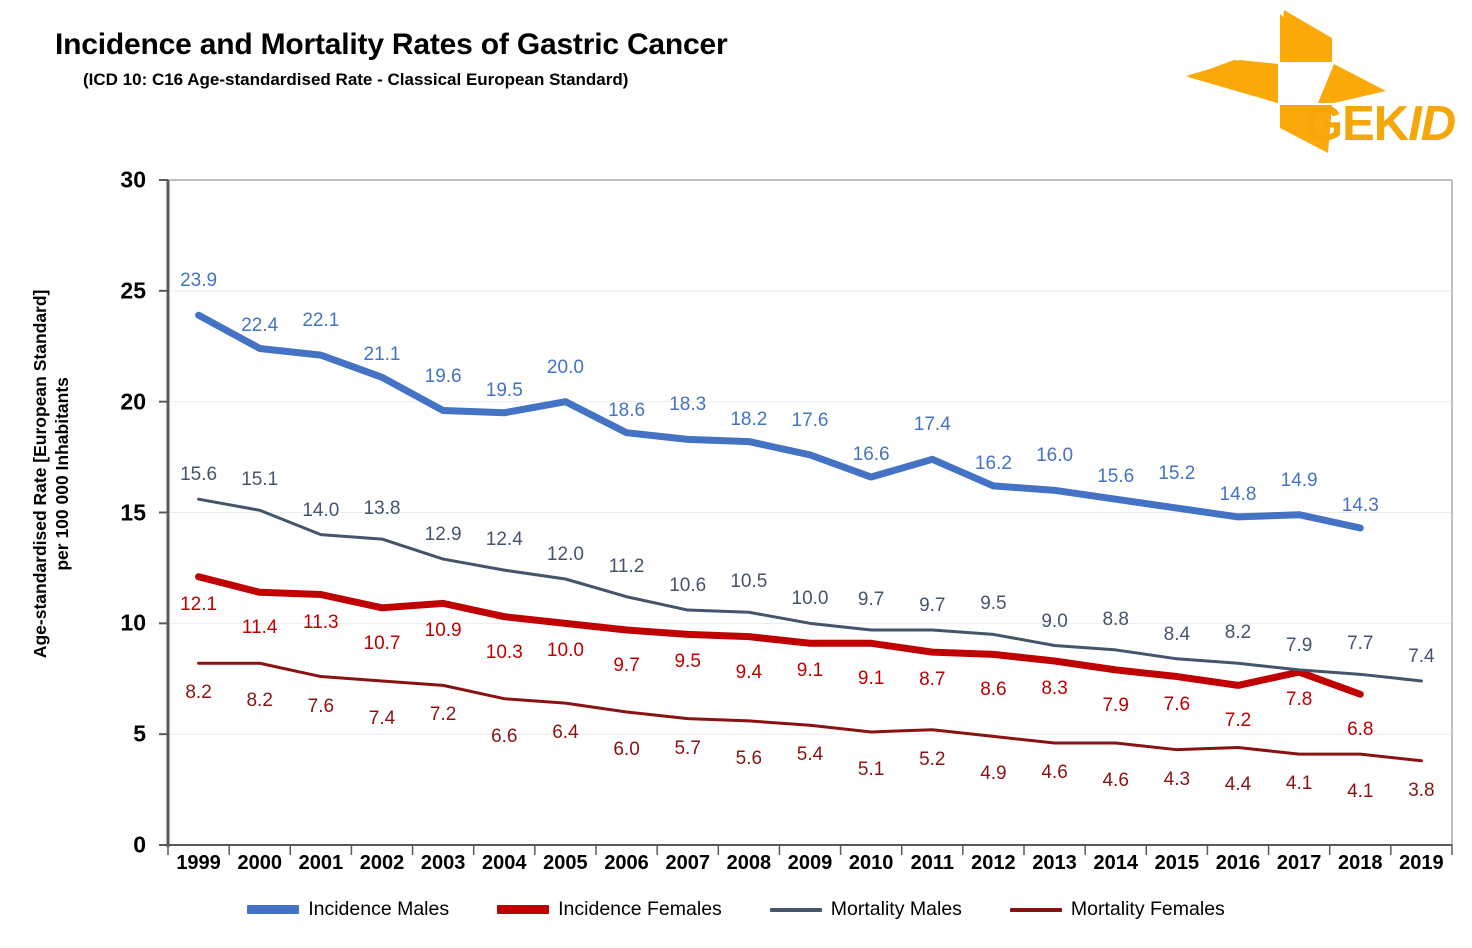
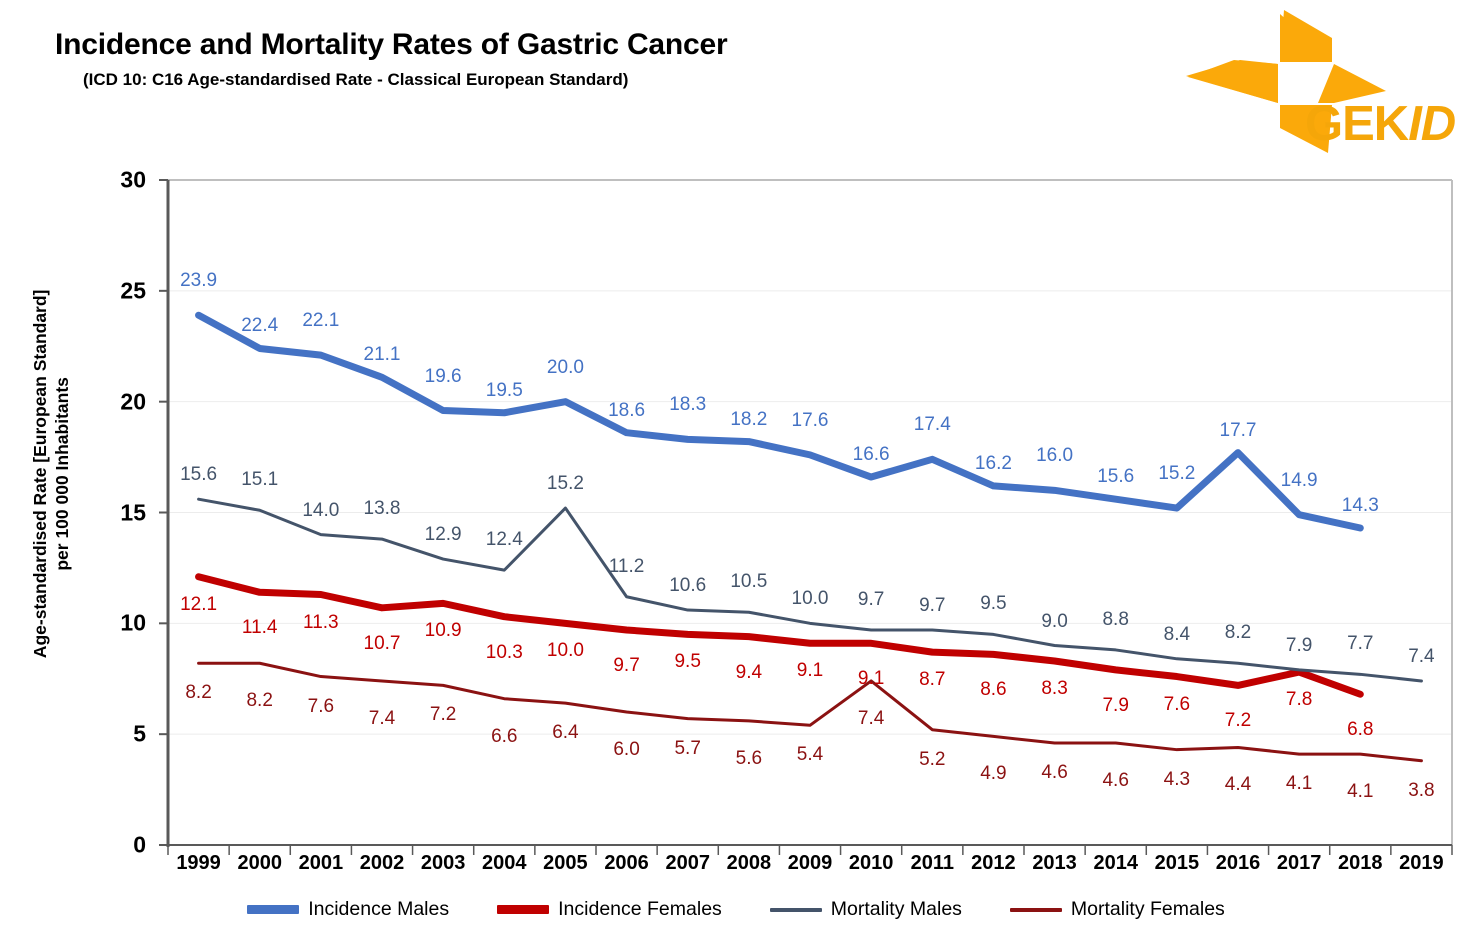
Mortality Males/2005: 12.0 -> 15.2
Mortality Females/2010: 5.1 -> 7.4
Incidence Males/2016: 14.8 -> 17.7
